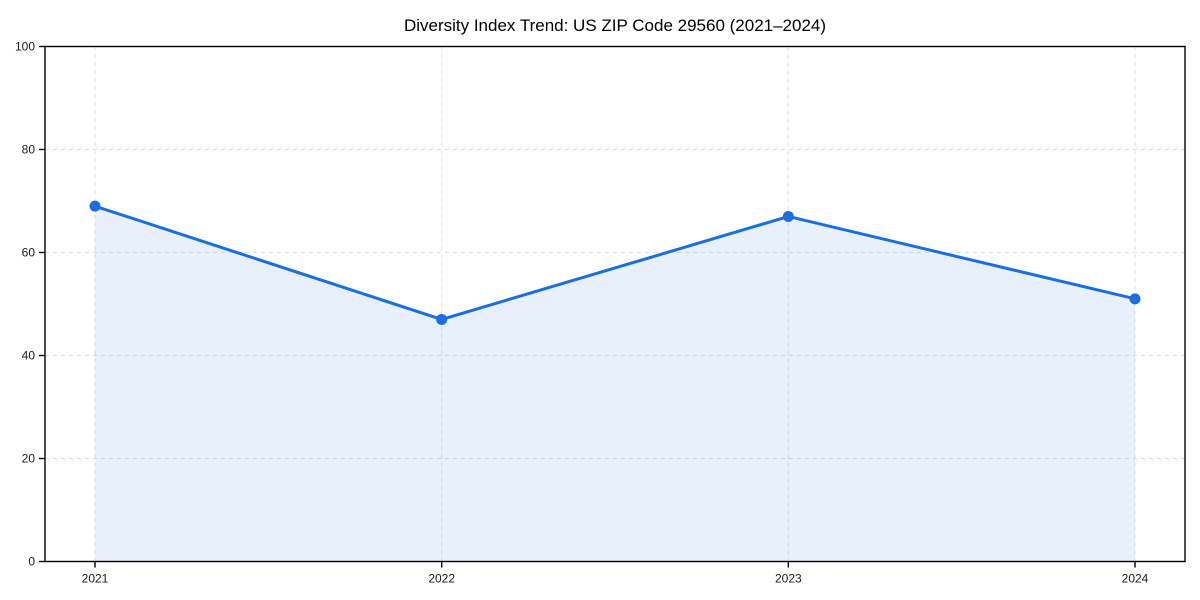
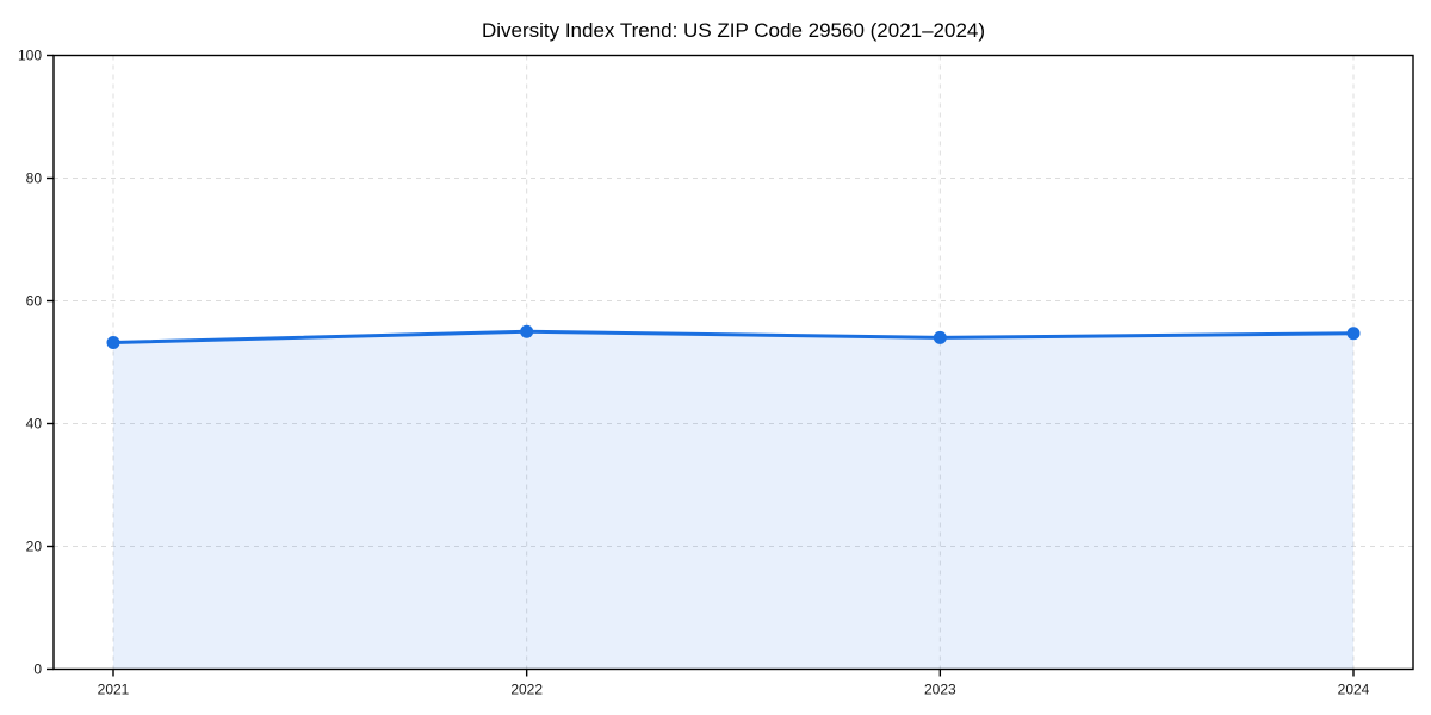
2021: 69 -> 53
2022: 47 -> 55
2023: 67 -> 54
2024: 51 -> 55
